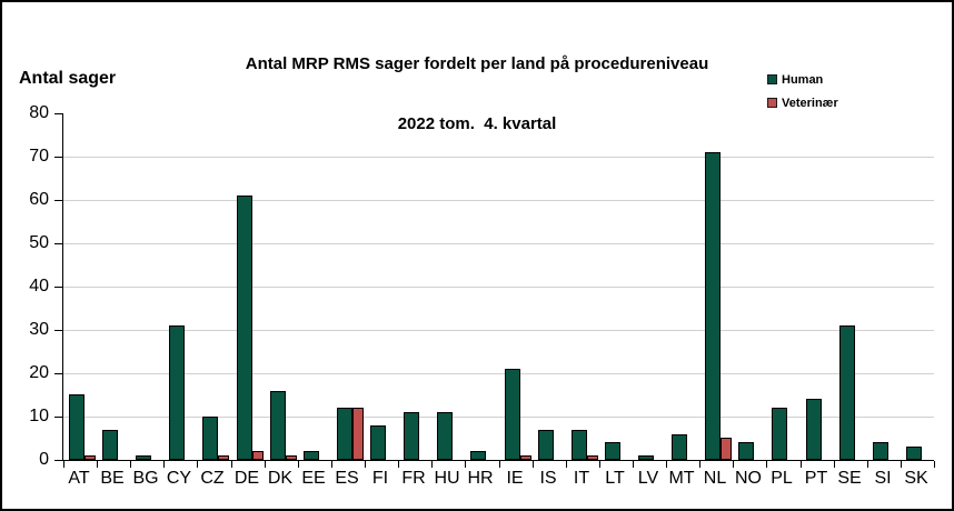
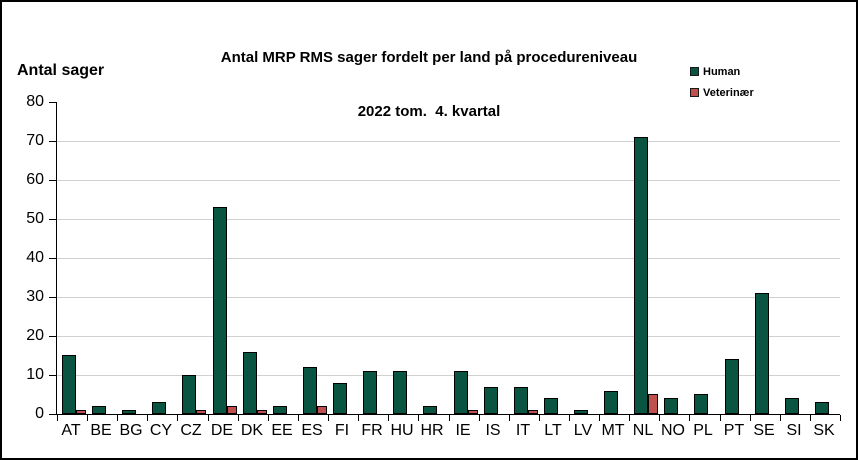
Human/BE: 7 -> 2
Human/CY: 31 -> 3
Human/DE: 61 -> 53
Veterinær/ES: 12 -> 2
Human/IE: 21 -> 11
Human/PL: 12 -> 5
